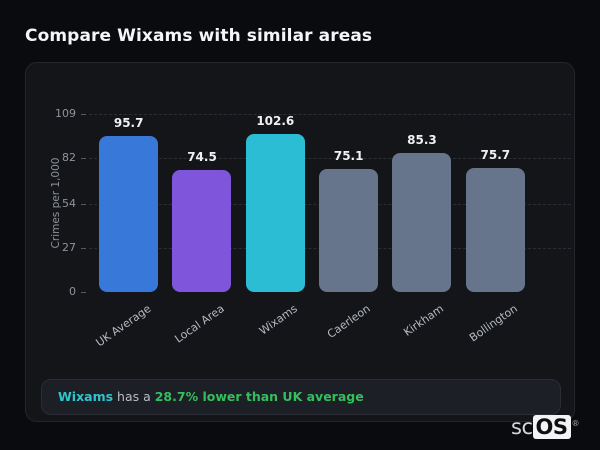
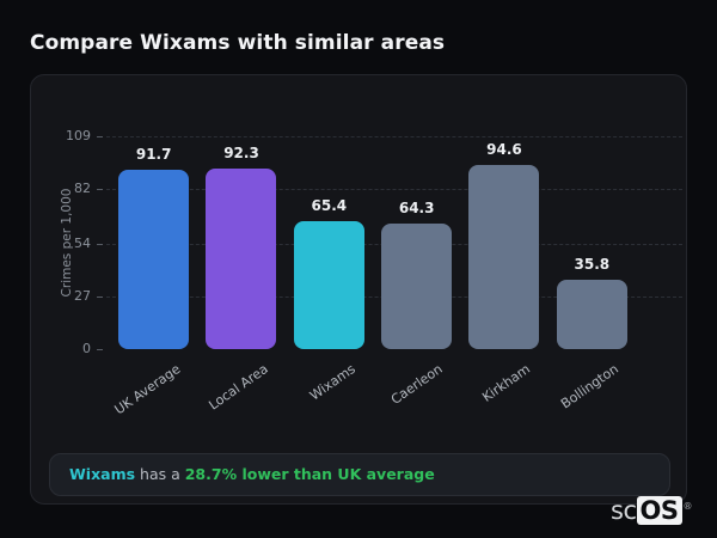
UK Average: 95.7 -> 91.7
Local Area: 74.5 -> 92.3
Wixams: 102.6 -> 65.4
Caerleon: 75.1 -> 64.3
Kirkham: 85.3 -> 94.6
Bollington: 75.7 -> 35.8
